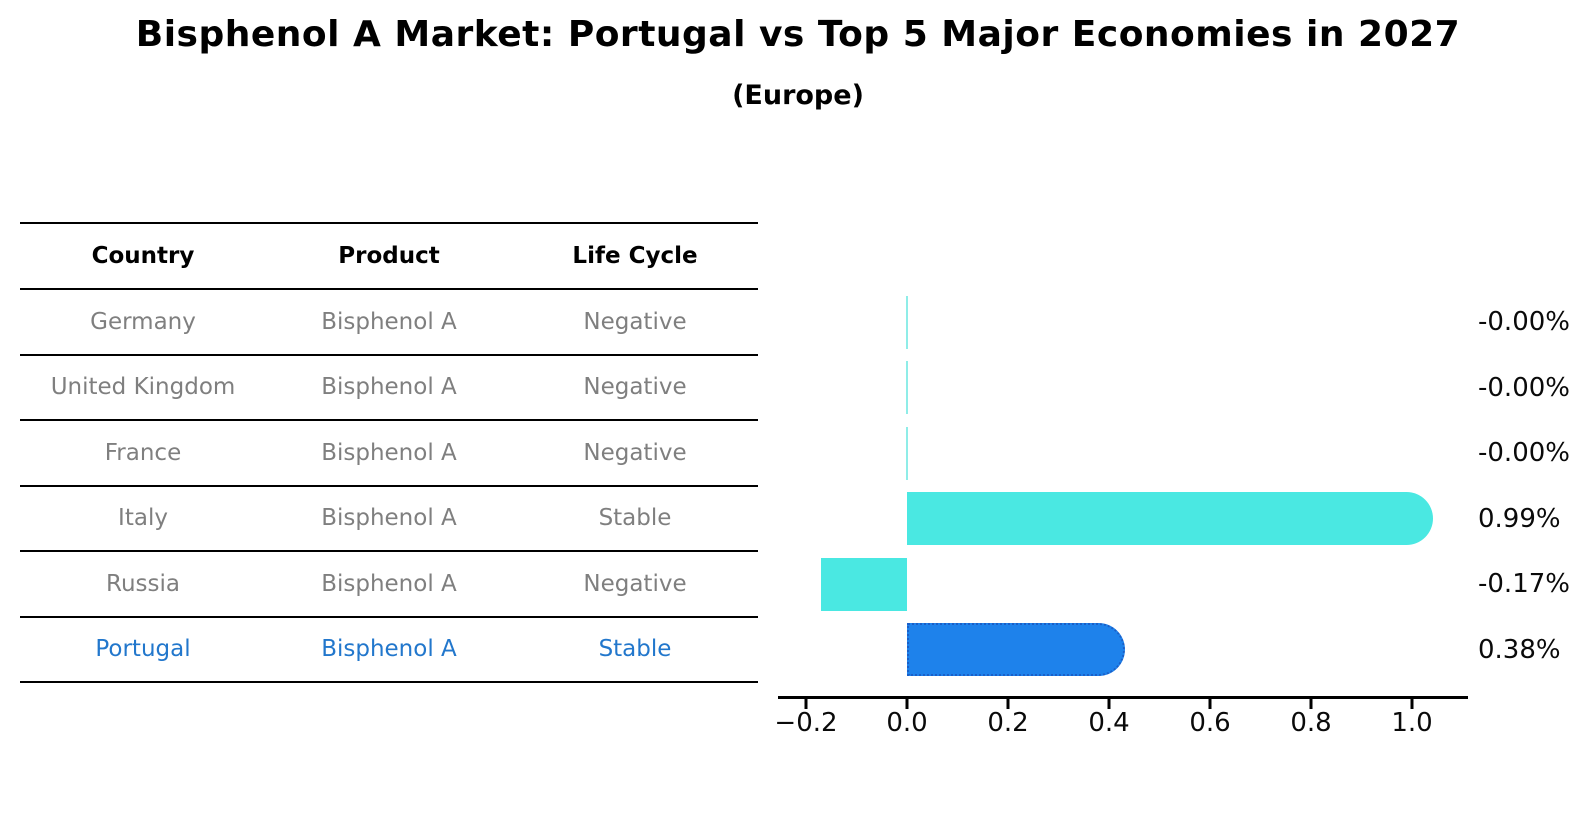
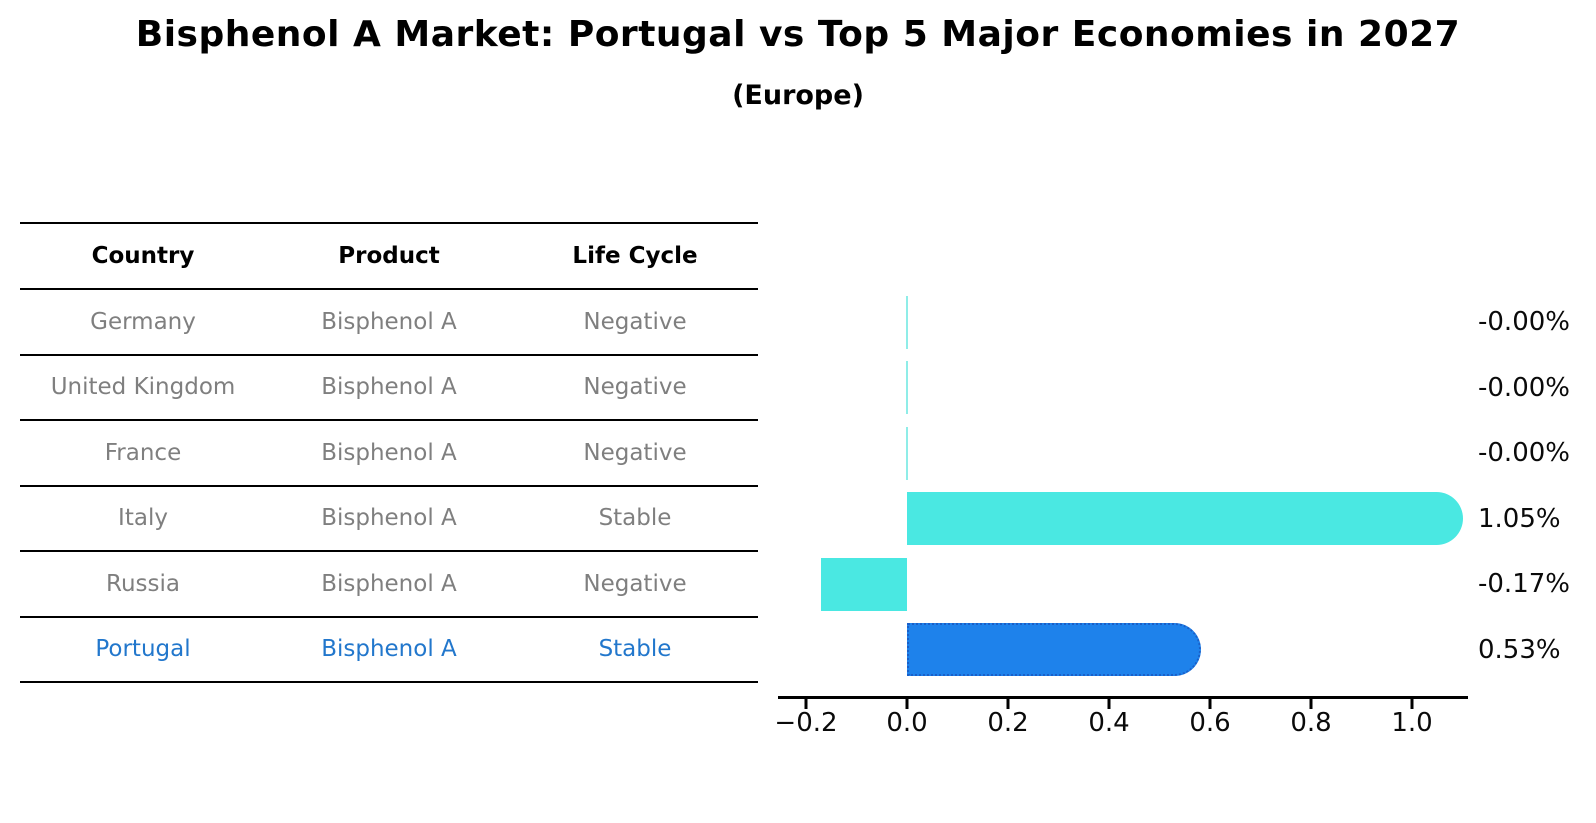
Italy: 0.99% -> 1.05%
Portugal: 0.38% -> 0.53%
